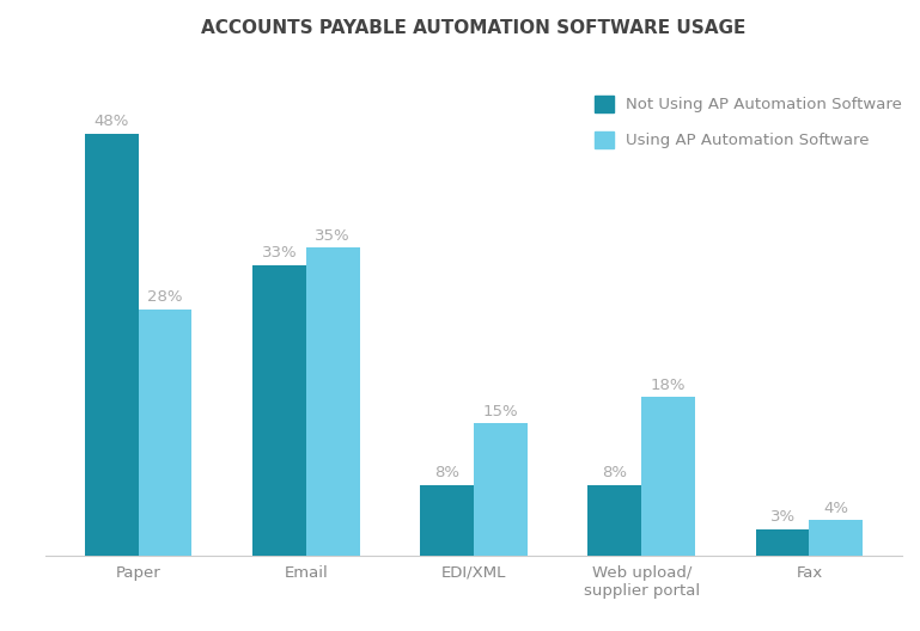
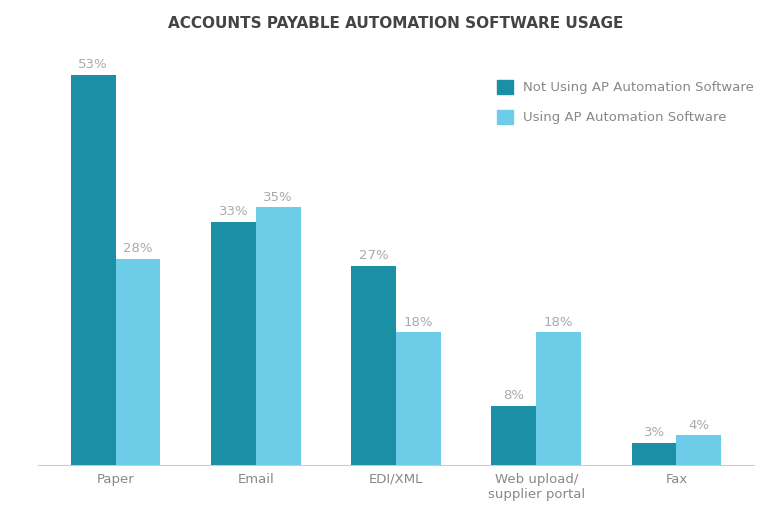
Not Using AP Automation Software/Paper: 48% -> 53%
Not Using AP Automation Software/EDI/XML: 8% -> 27%
Using AP Automation Software/EDI/XML: 15% -> 18%
